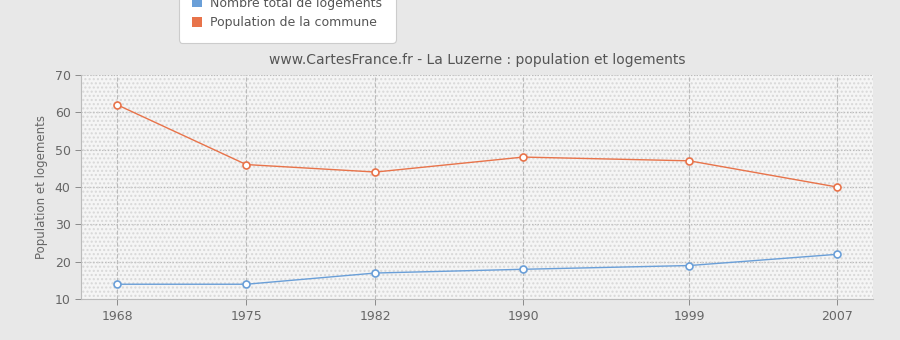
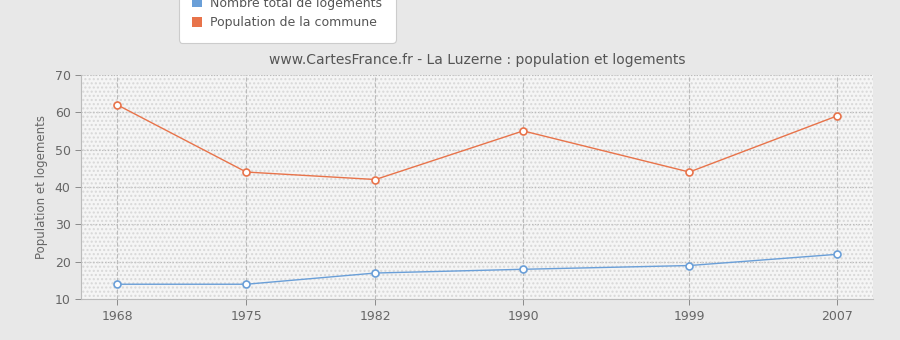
Population de la commune/1975: 46 -> 44
Population de la commune/1982: 44 -> 42
Population de la commune/1990: 48 -> 55
Population de la commune/1999: 47 -> 44
Population de la commune/2007: 40 -> 59
